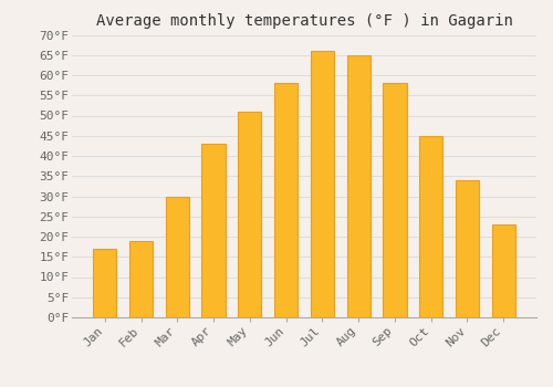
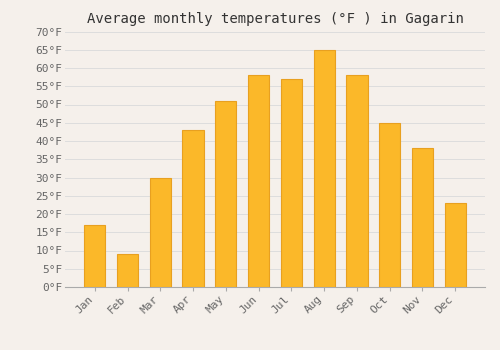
Feb: 19°F -> 9°F
Jul: 66°F -> 57°F
Nov: 34°F -> 38°F
